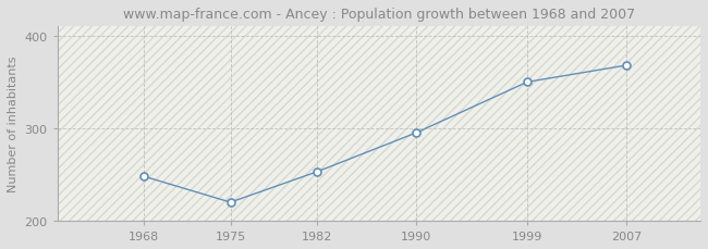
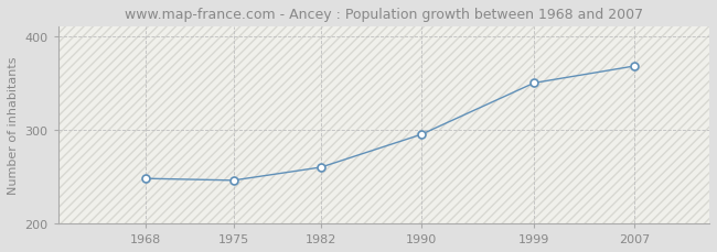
1975: 220 -> 246
1982: 253 -> 260
